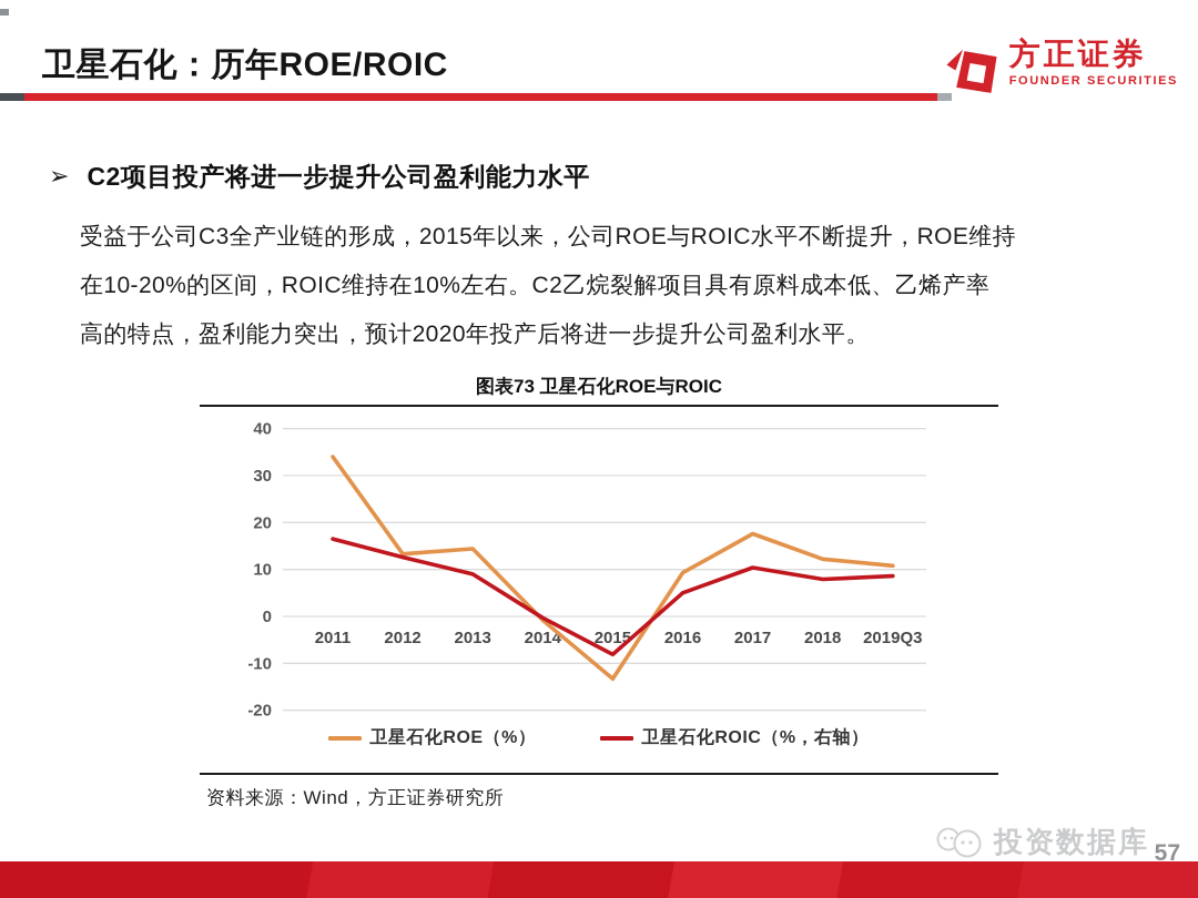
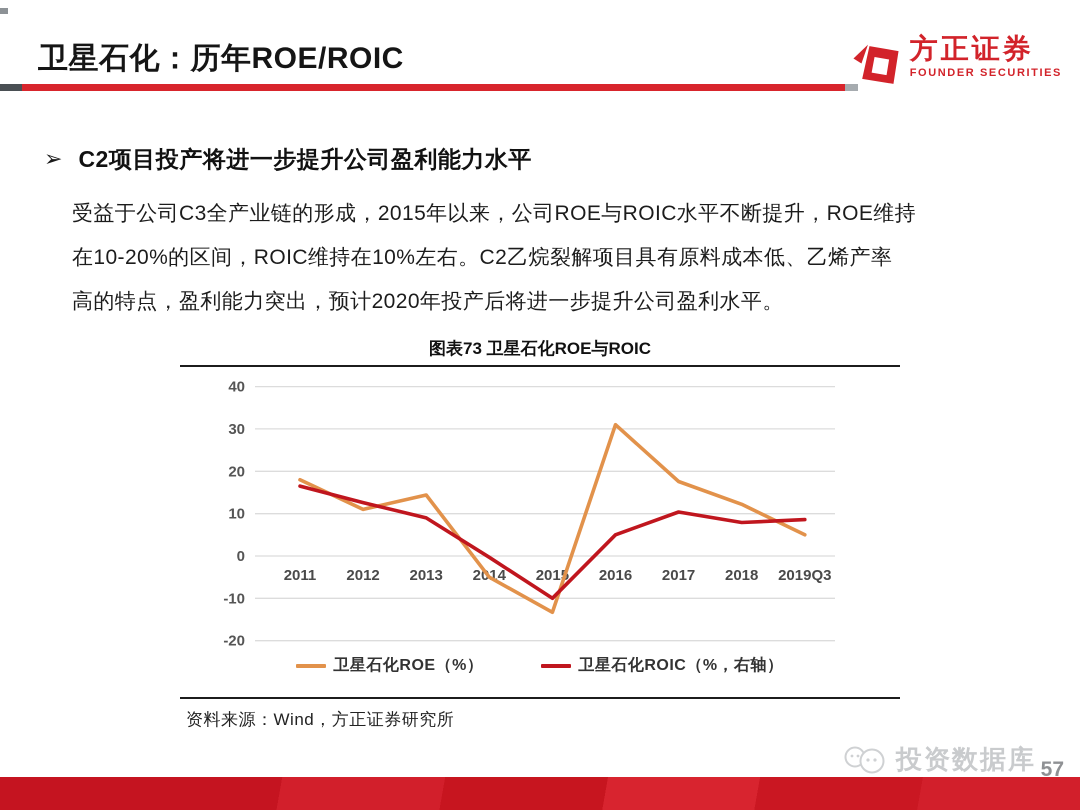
卫星石化ROE（%）/2011: 34 -> 18
卫星石化ROE（%）/2012: 13 -> 11
卫星石化ROE（%）/2014: -1 -> -5
卫星石化ROIC（%，右轴）/2015: -8 -> -10
卫星石化ROE（%）/2016: 9 -> 31
卫星石化ROE（%）/2019Q3: 11 -> 5
